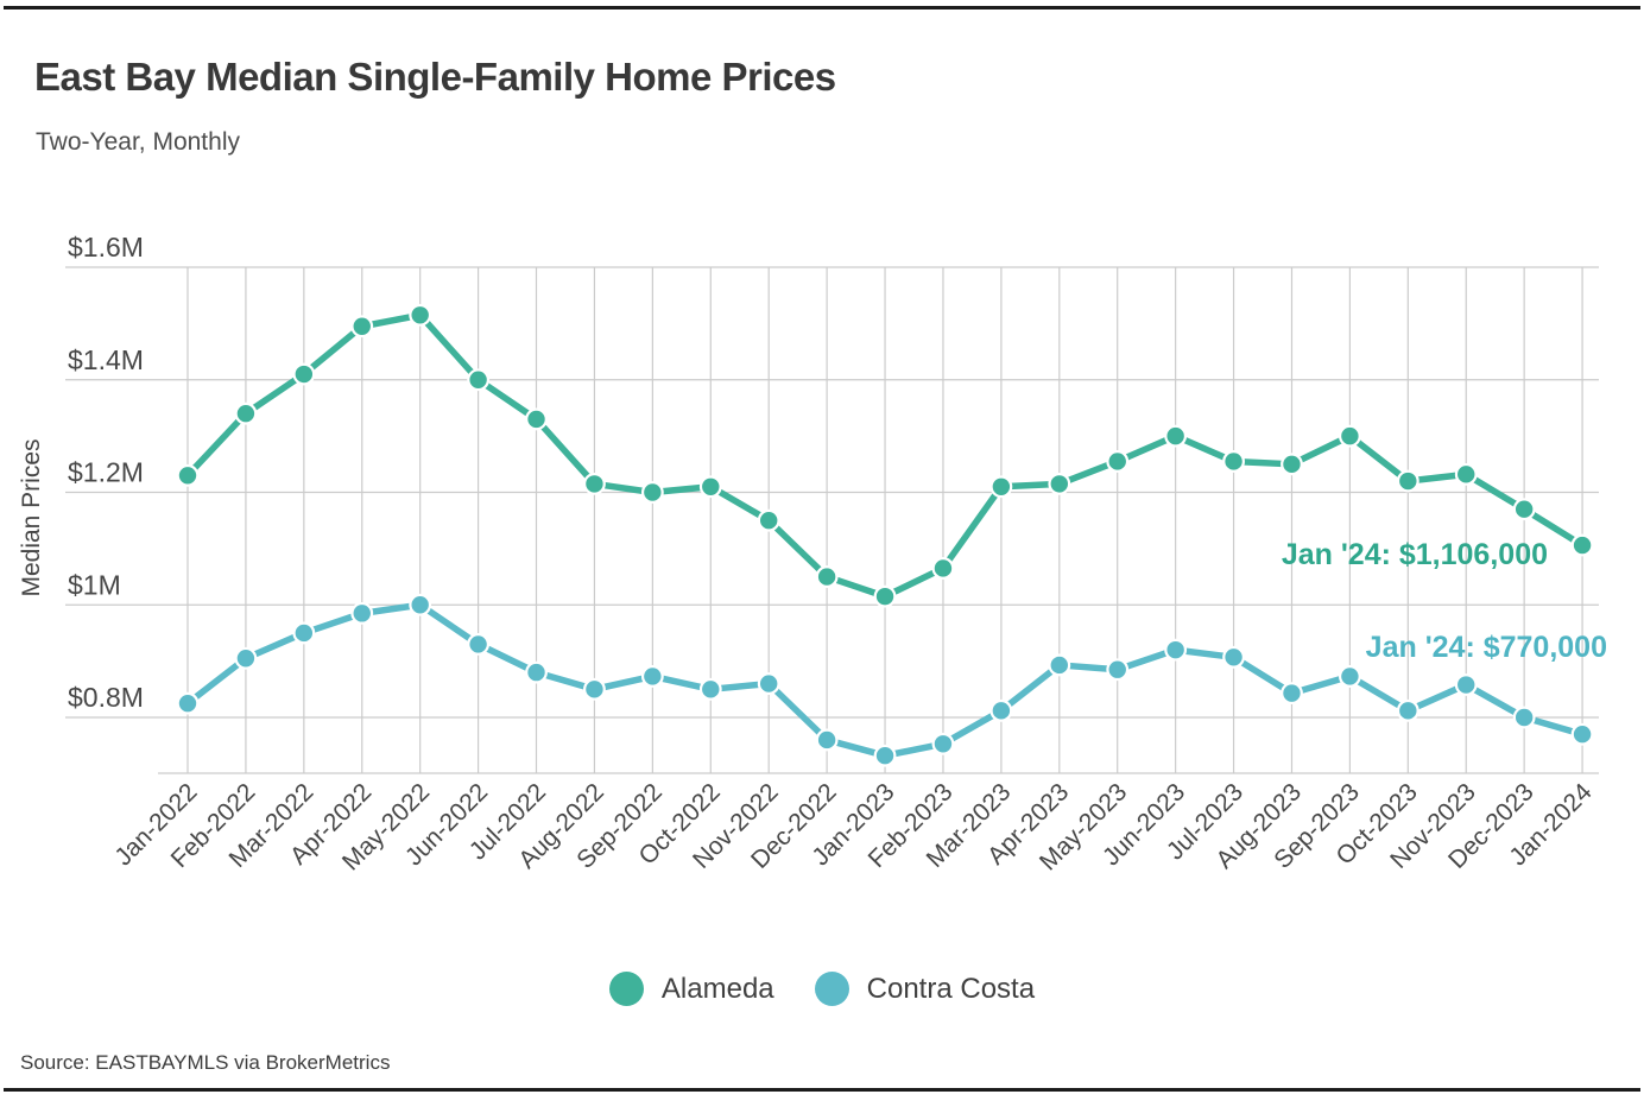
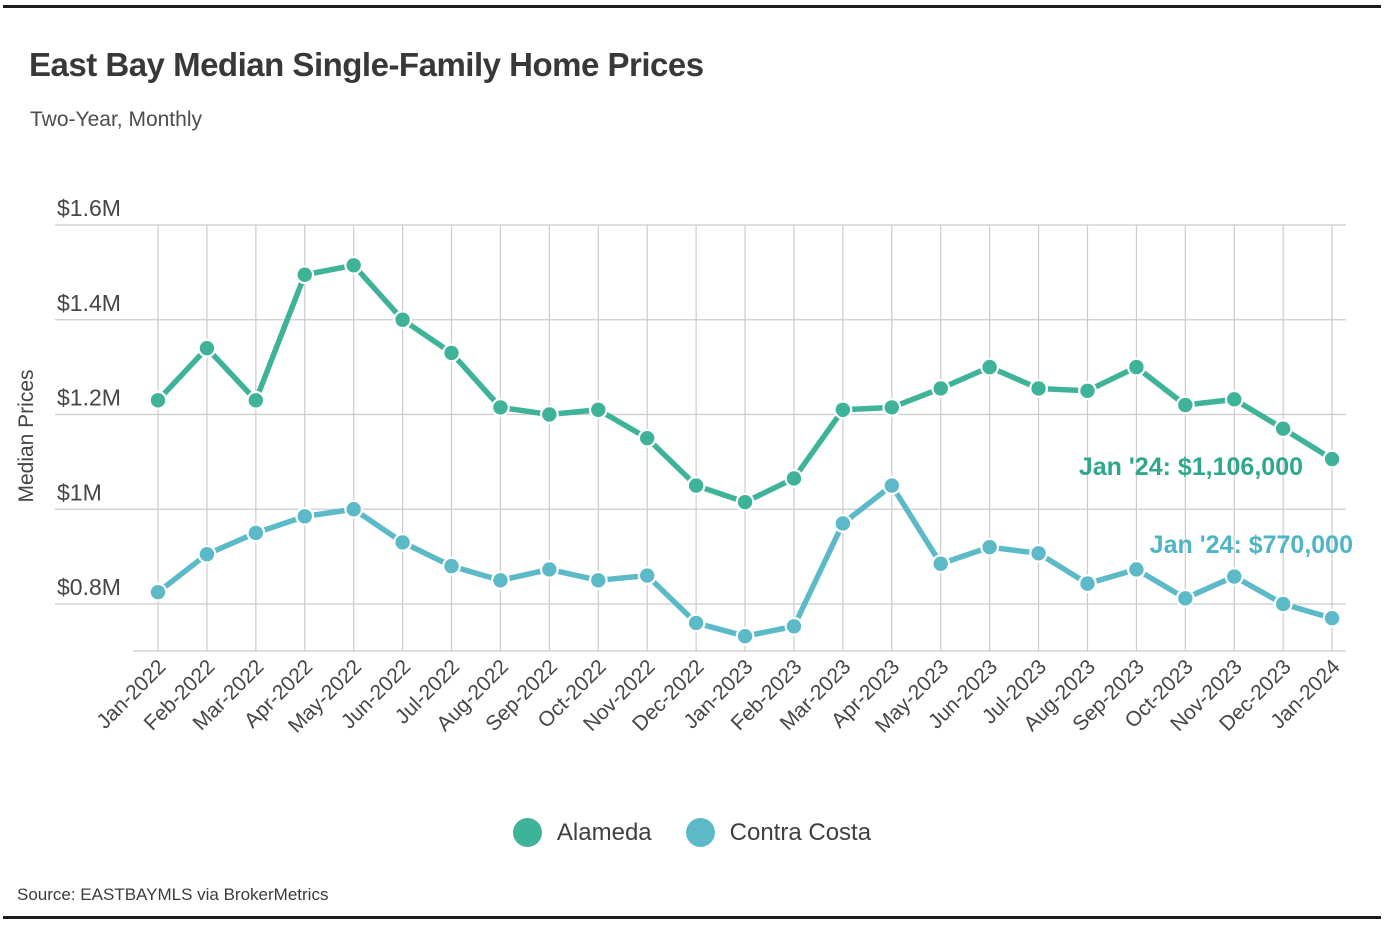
Alameda/Mar-2022: $1.41M -> $1.23M
Contra Costa/Mar-2023: $0.81M -> $0.97M
Contra Costa/Apr-2023: $0.89M -> $1.05M
